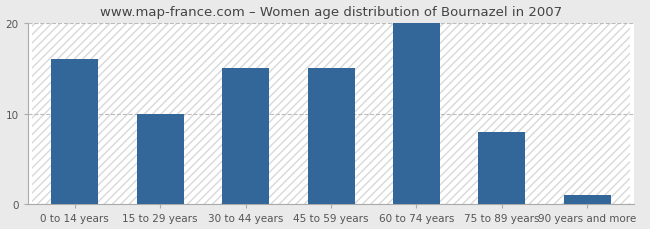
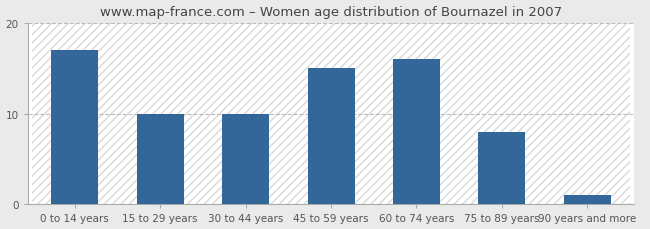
0 to 14 years: 16 -> 17
30 to 44 years: 15 -> 10
60 to 74 years: 20 -> 16
